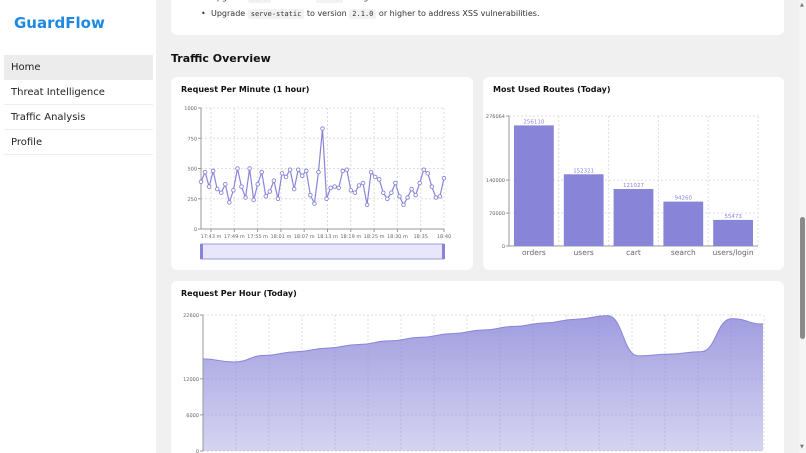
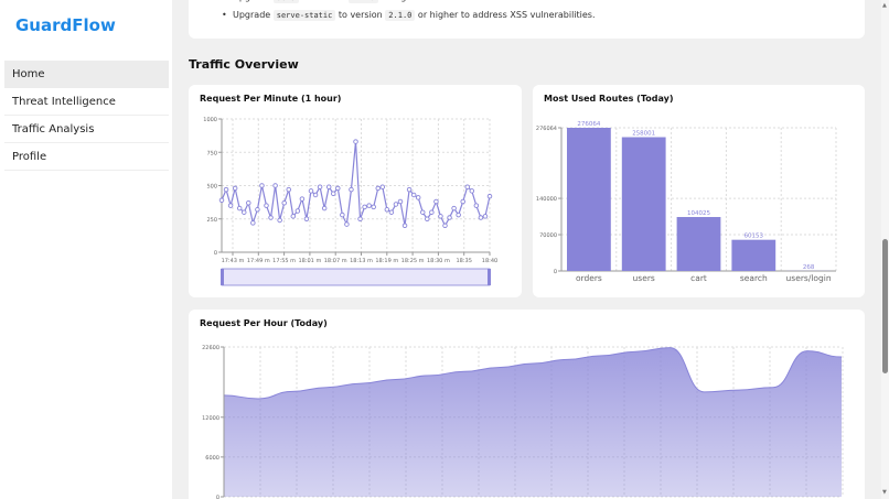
Most Used Routes (Today)/orders: 256110 -> 276064
Most Used Routes (Today)/users: 152321 -> 258001
Most Used Routes (Today)/cart: 121027 -> 104025
Most Used Routes (Today)/search: 94260 -> 60153
Most Used Routes (Today)/users/login: 55473 -> 268
